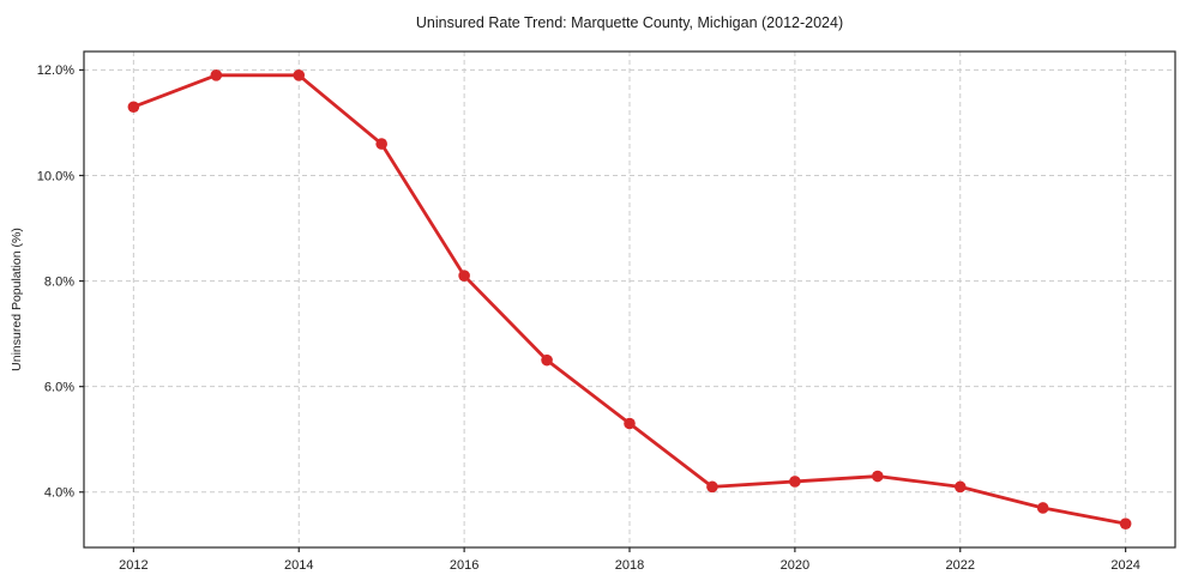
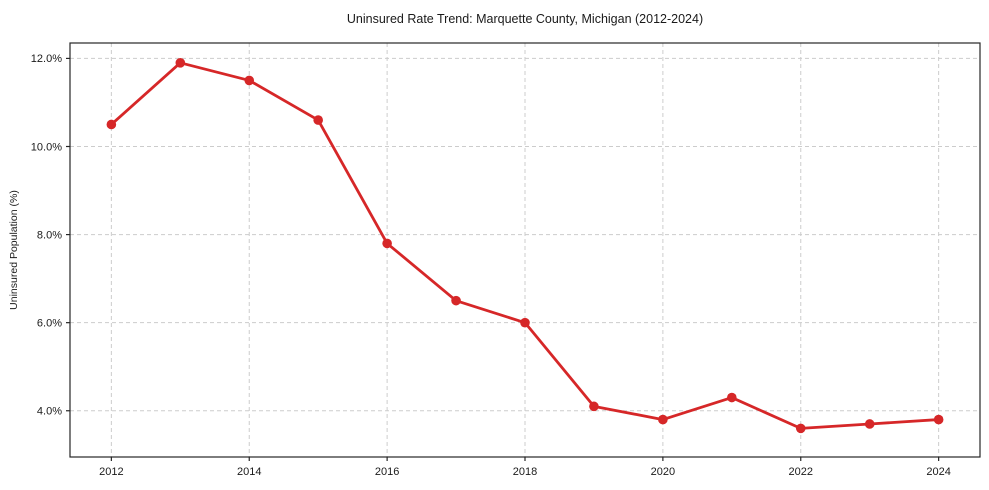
2012: 11.3% -> 10.5%
2014: 11.9% -> 11.5%
2016: 8.1% -> 7.8%
2018: 5.3% -> 6.0%
2020: 4.2% -> 3.8%
2022: 4.1% -> 3.6%
2024: 3.4% -> 3.8%
